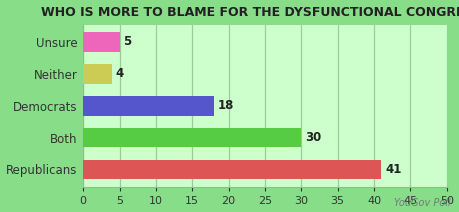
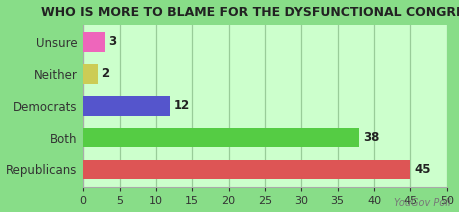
Unsure: 5 -> 3
Neither: 4 -> 2
Democrats: 18 -> 12
Both: 30 -> 38
Republicans: 41 -> 45
